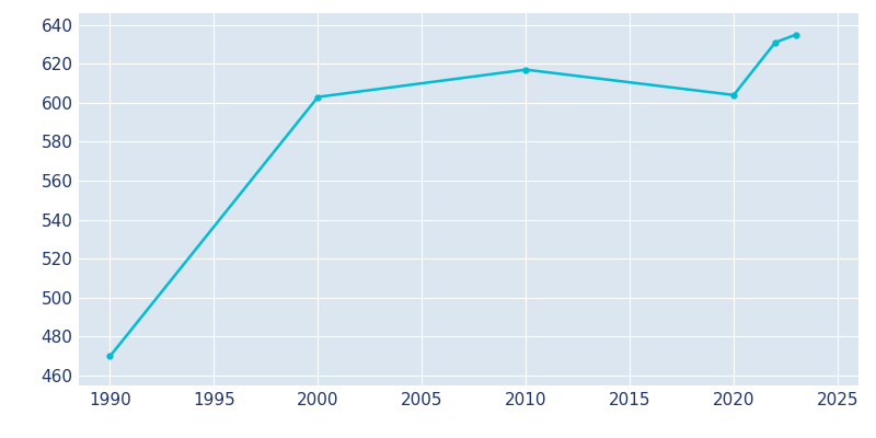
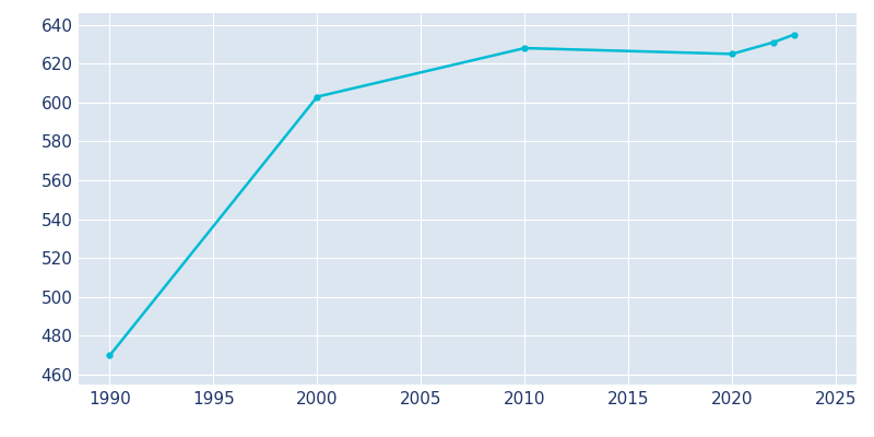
2010: 617 -> 628
2020: 604 -> 625
